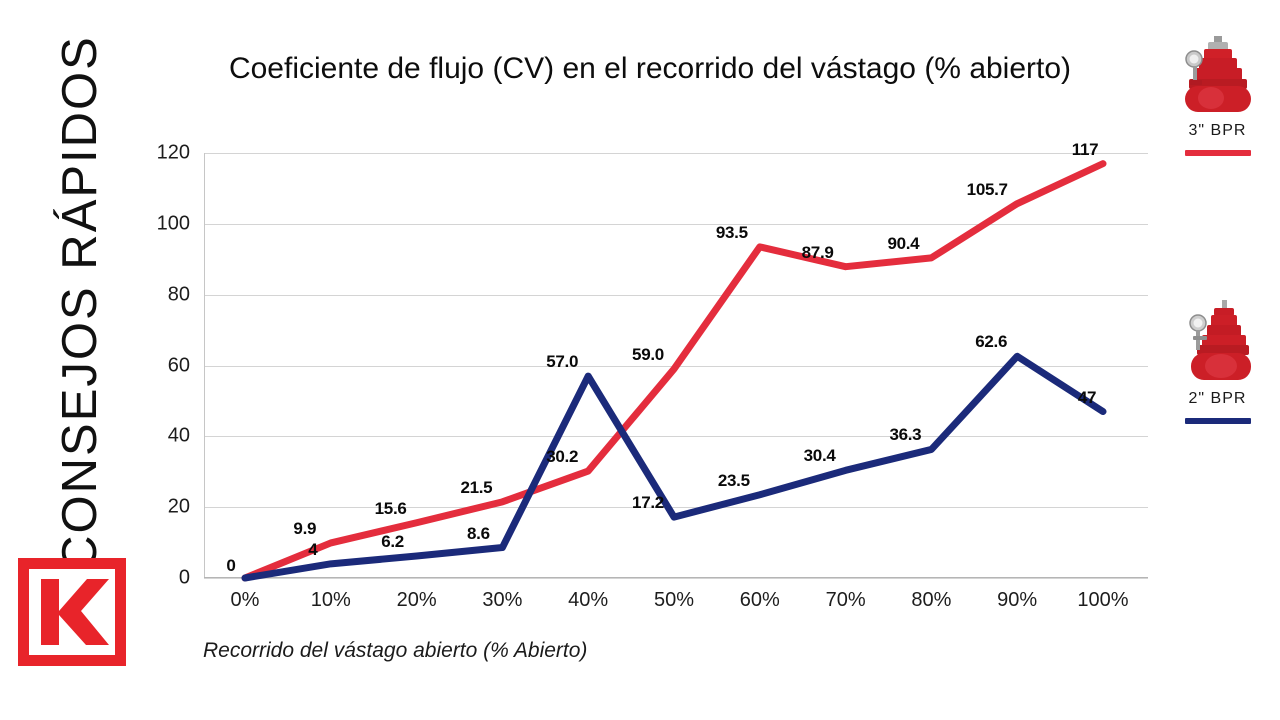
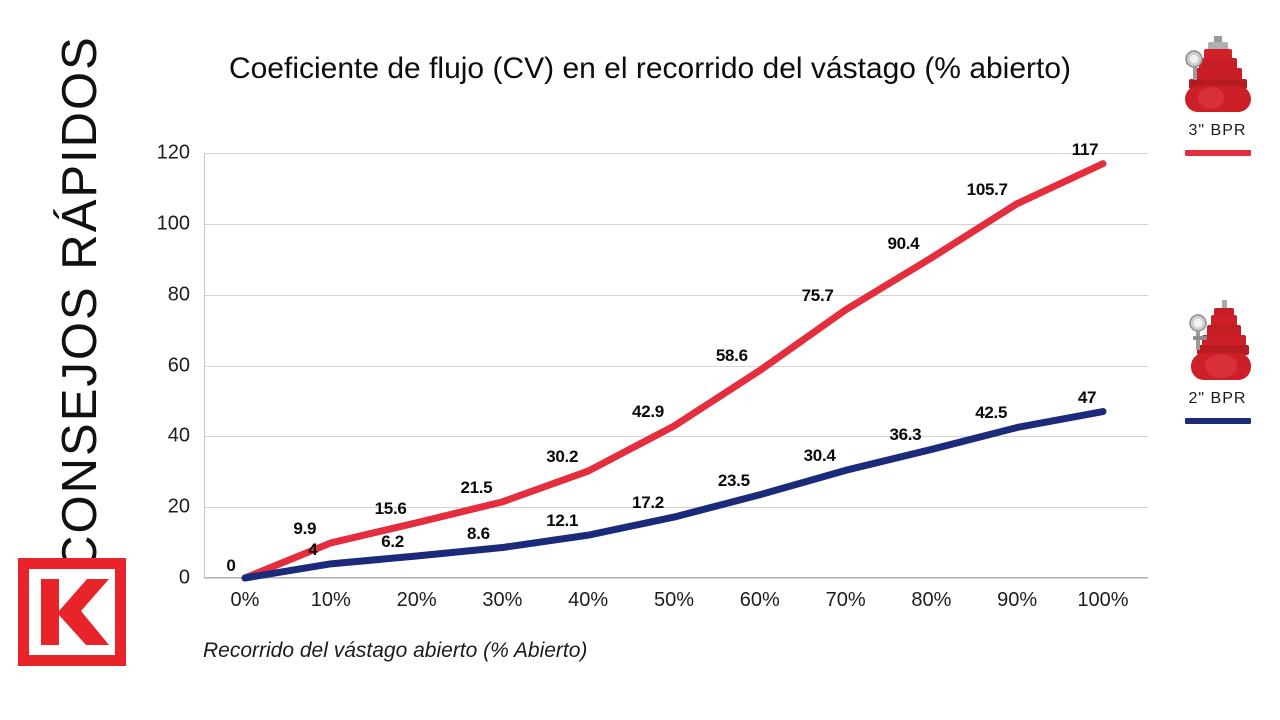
2" BPR/40%: 57.0 -> 12.1
3" BPR/50%: 59.0 -> 42.9
3" BPR/60%: 93.5 -> 58.6
3" BPR/70%: 87.9 -> 75.7
2" BPR/90%: 62.6 -> 42.5
